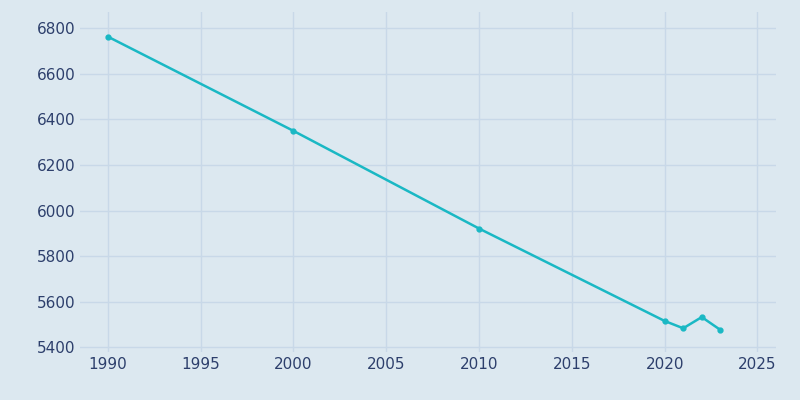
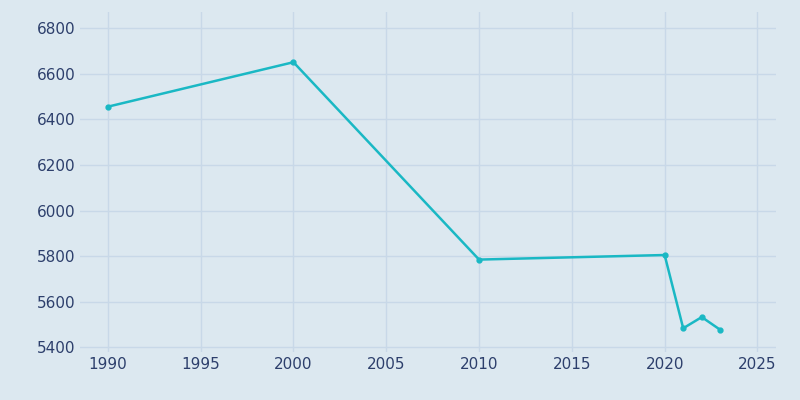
1990: 6762 -> 6455
2000: 6349 -> 6650
2010: 5921 -> 5785
2020: 5516 -> 5805
